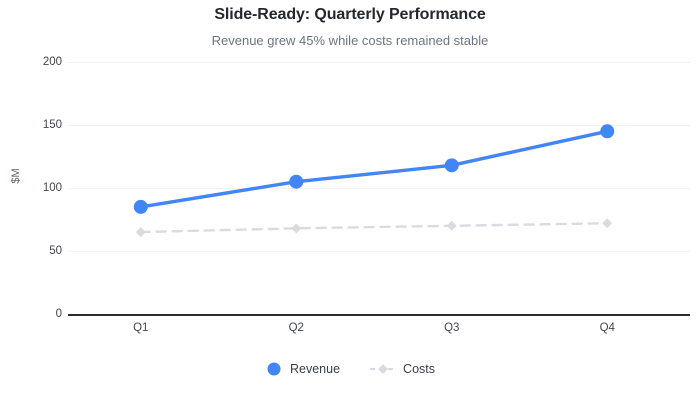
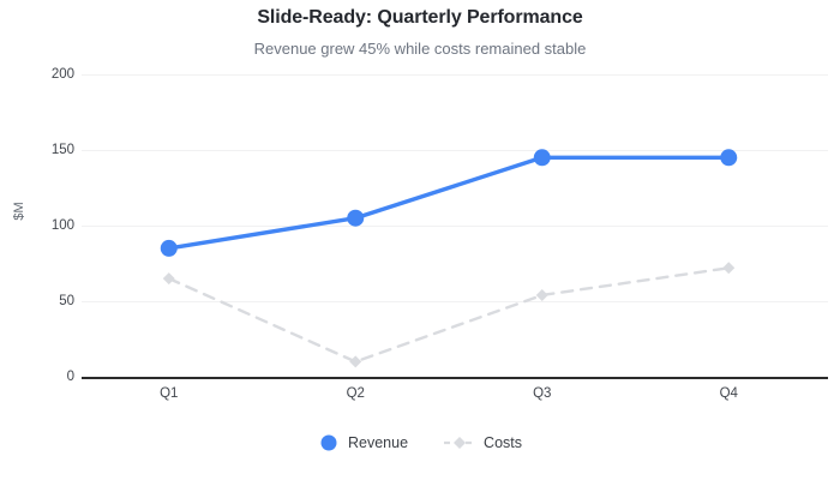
Costs/Q2: 68 -> 10
Revenue/Q3: 118 -> 145
Costs/Q3: 70 -> 54
